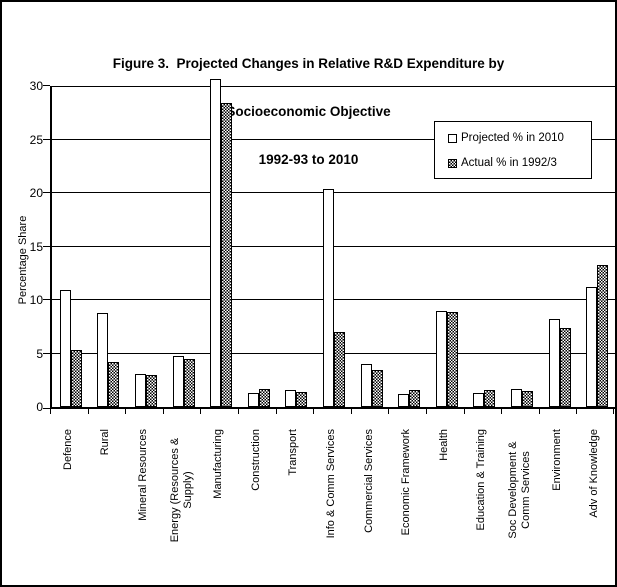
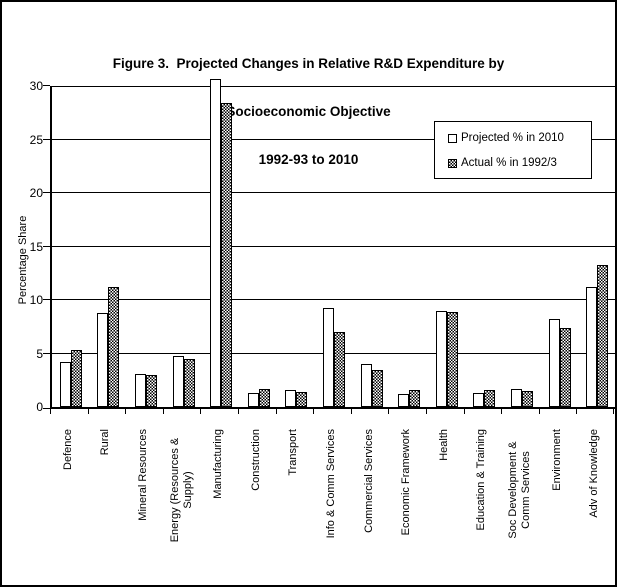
Projected % in 2010/Defence: 10.9 -> 4.2
Actual % in 1992/3/Rural: 4.2 -> 11.2
Projected % in 2010/Info & Comm Services: 20.4 -> 9.3
